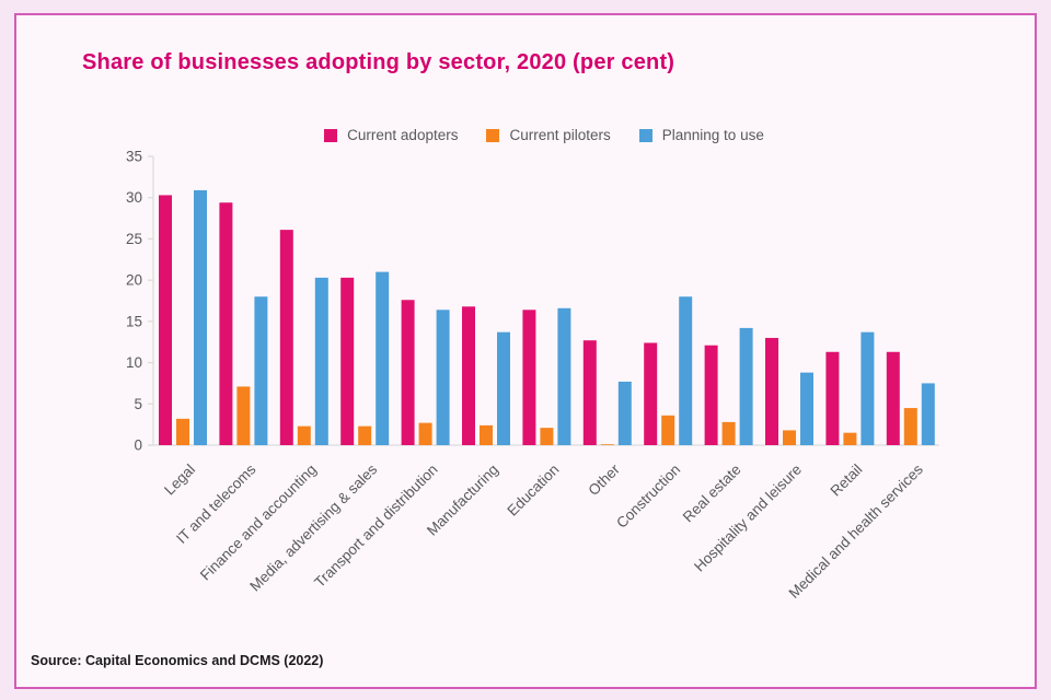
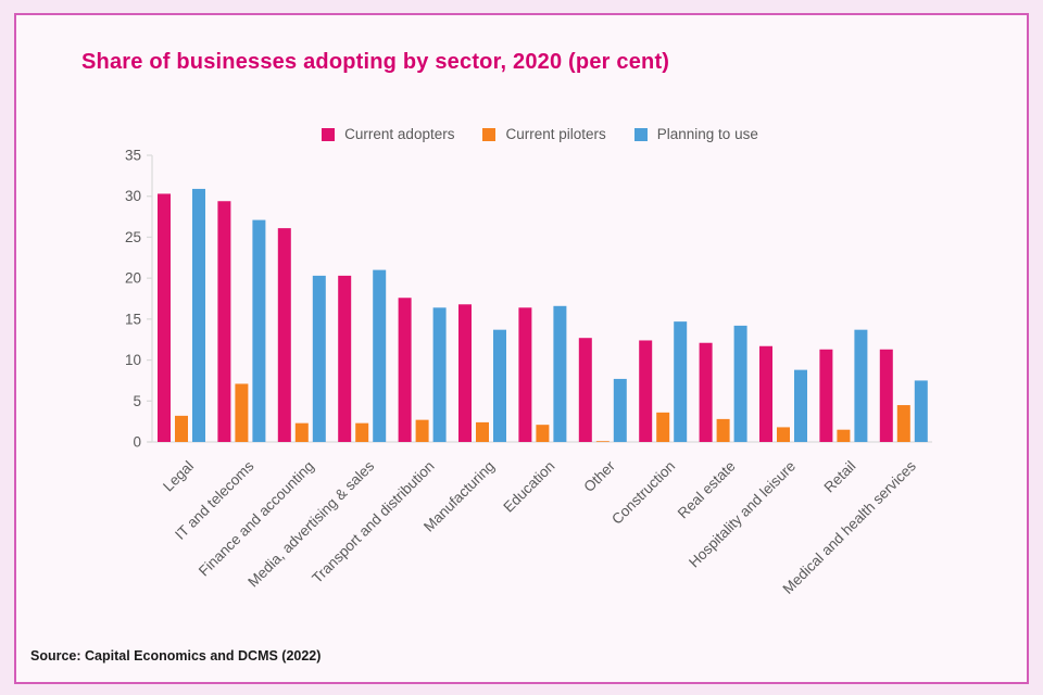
Planning to use/IT and telecoms: 18 -> 27
Planning to use/Construction: 18 -> 15
Current adopters/Hospitality and leisure: 13 -> 12
